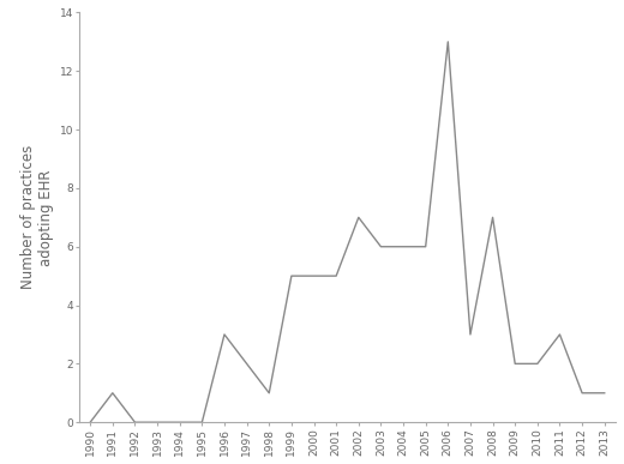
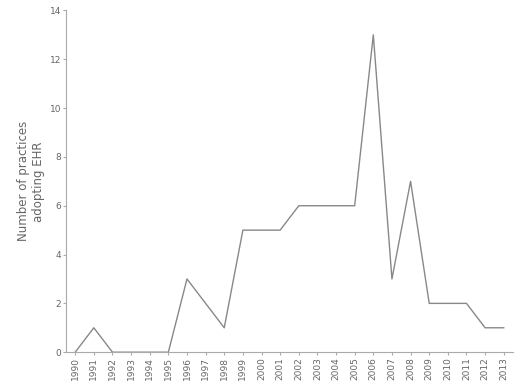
2002: 7 -> 6
2011: 3 -> 2
